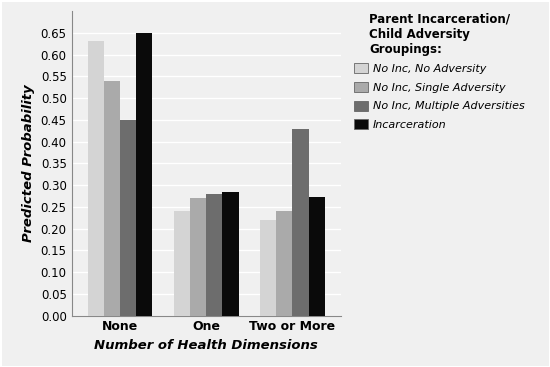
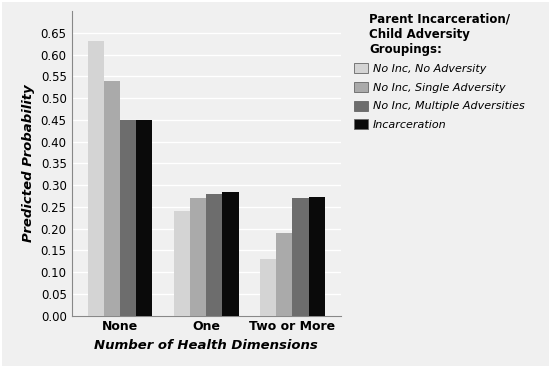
Incarceration/None: 0.650 -> 0.450
No Inc, No Adversity/Two or More: 0.22 -> 0.13
No Inc, Single Adversity/Two or More: 0.24 -> 0.19
No Inc, Multiple Adversities/Two or More: 0.43 -> 0.27
